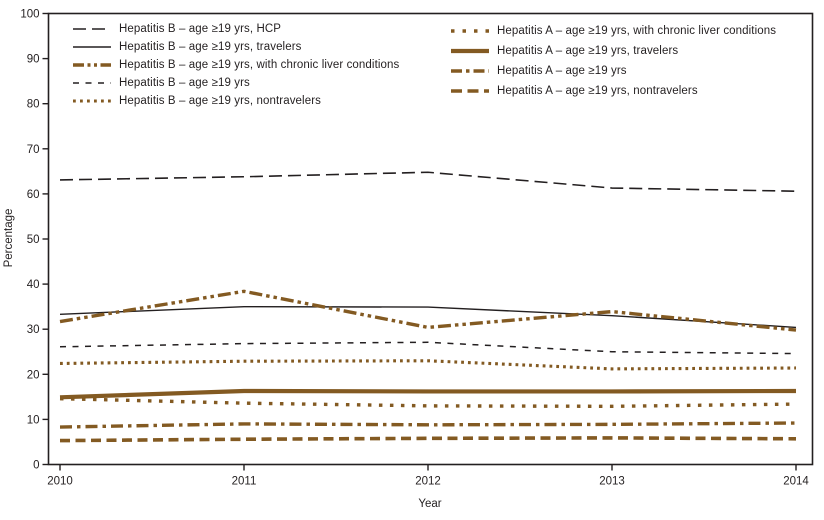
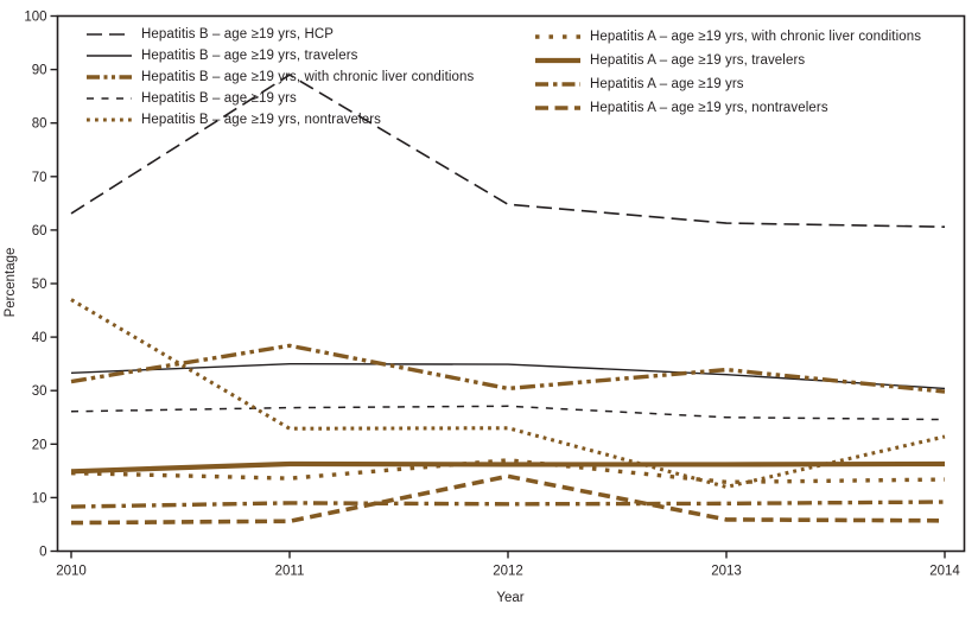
Hepatitis B – age ≥19 yrs, nontravelers/2010: 22 -> 47
Hepatitis B – age ≥19 yrs, HCP/2011: 64 -> 89
Hepatitis A – age ≥19 yrs, with chronic liver conditions/2012: 13 -> 17
Hepatitis A – age ≥19 yrs, nontravelers/2012: 6 -> 14
Hepatitis B – age ≥19 yrs, nontravelers/2013: 21 -> 12
